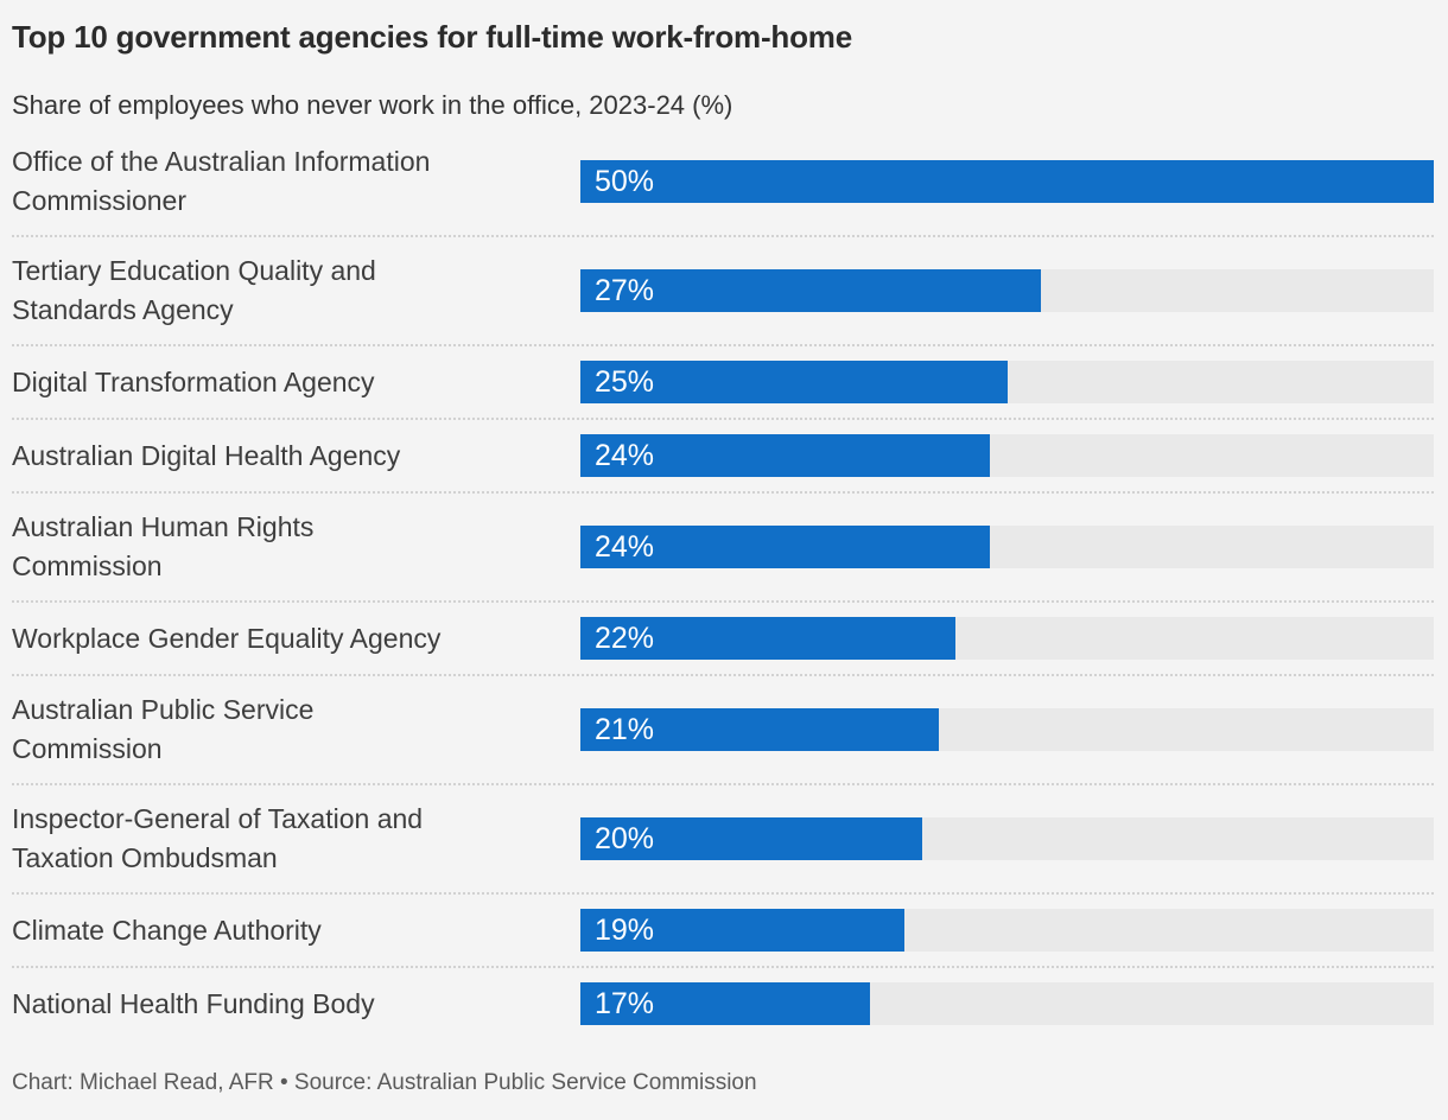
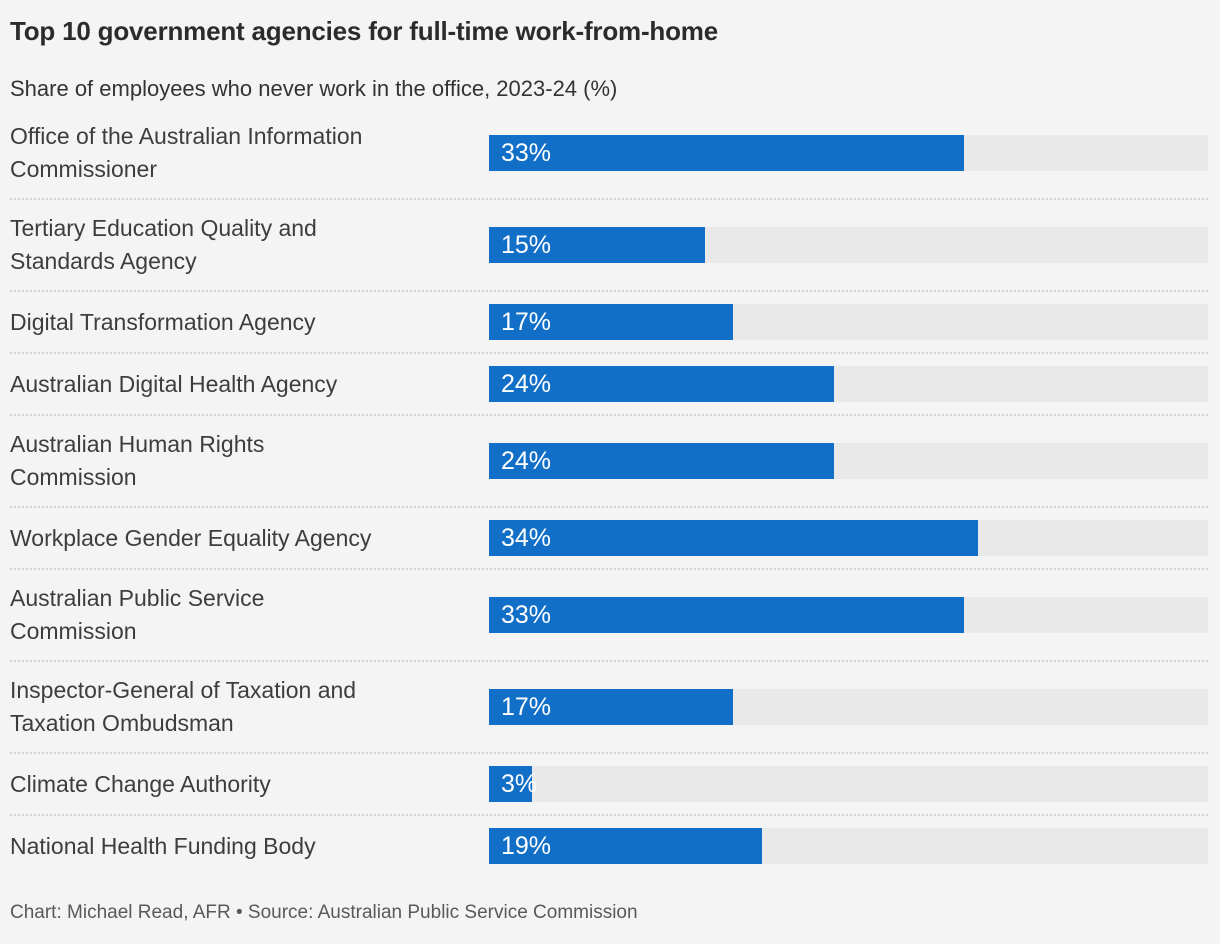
Office of the Australian Information Commissioner: 50% -> 33%
Tertiary Education Quality and Standards Agency: 27% -> 15%
Digital Transformation Agency: 25% -> 17%
Workplace Gender Equality Agency: 22% -> 34%
Australian Public Service Commission: 21% -> 33%
Inspector-General of Taxation and Taxation Ombudsman: 20% -> 17%
Climate Change Authority: 19% -> 3%
National Health Funding Body: 17% -> 19%
